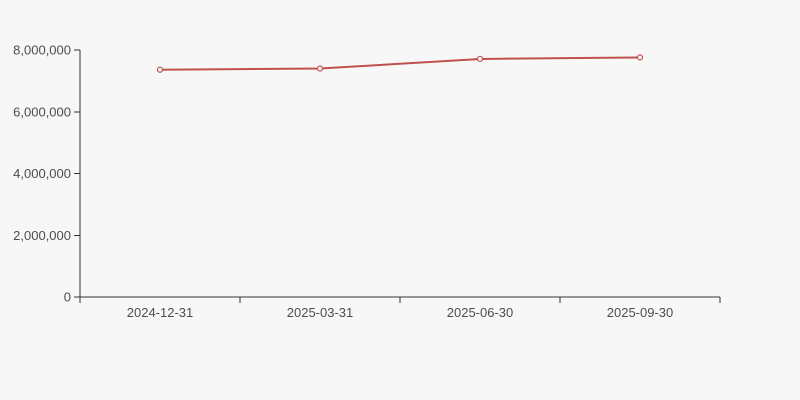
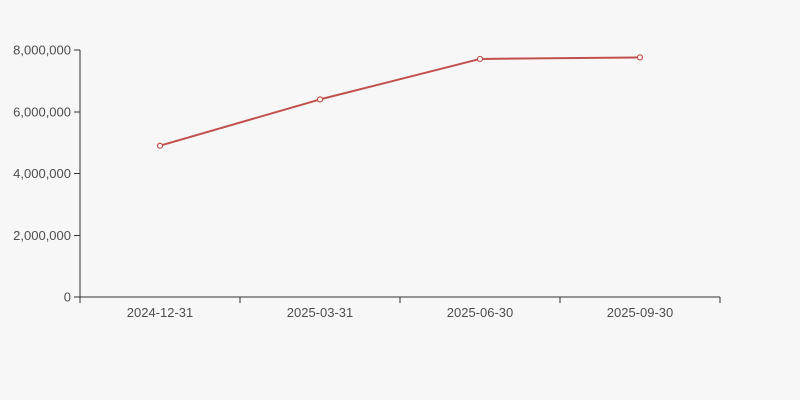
2024-12-31: 7400000 -> 4900000
2025-03-31: 7400000 -> 6400000
